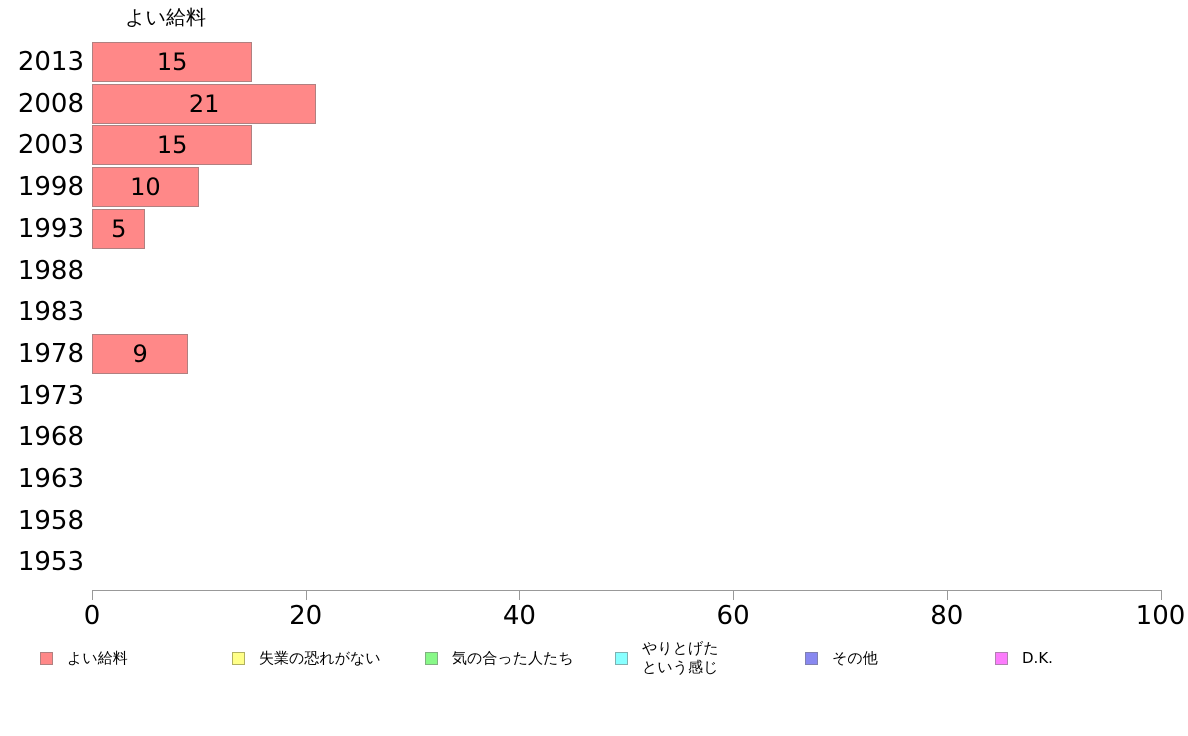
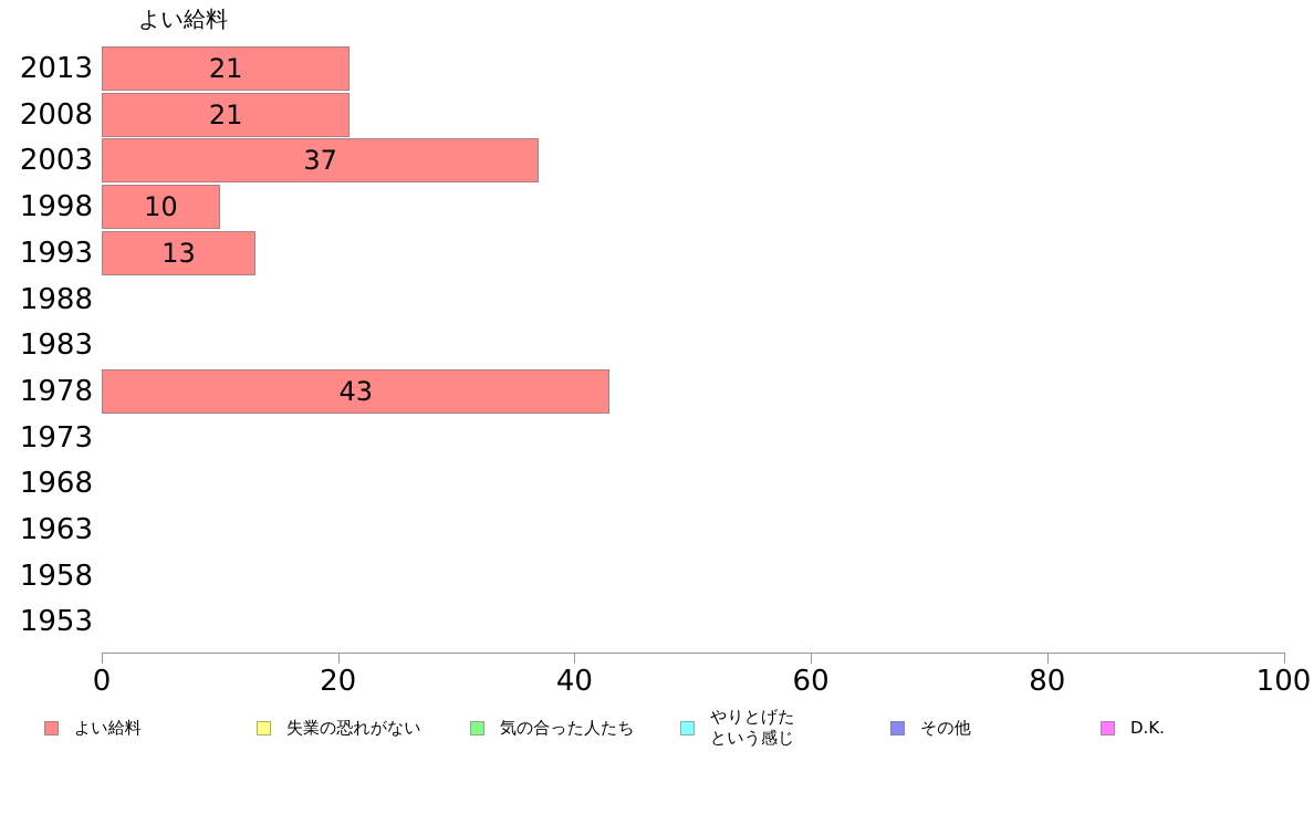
2013: 15 -> 21
2003: 15 -> 37
1993: 5 -> 13
1978: 9 -> 43
